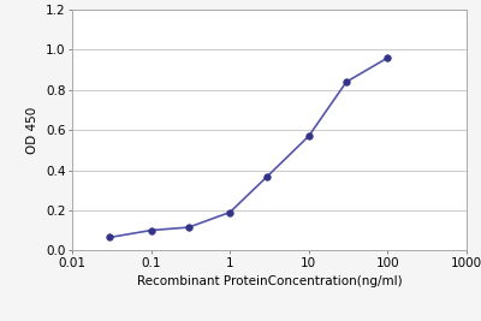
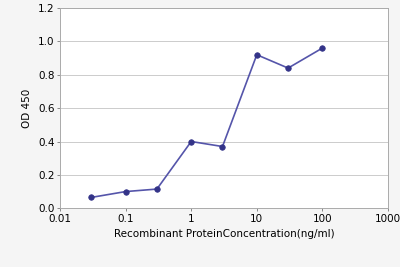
1: 0.19 -> 0.40
10: 0.57 -> 0.92
